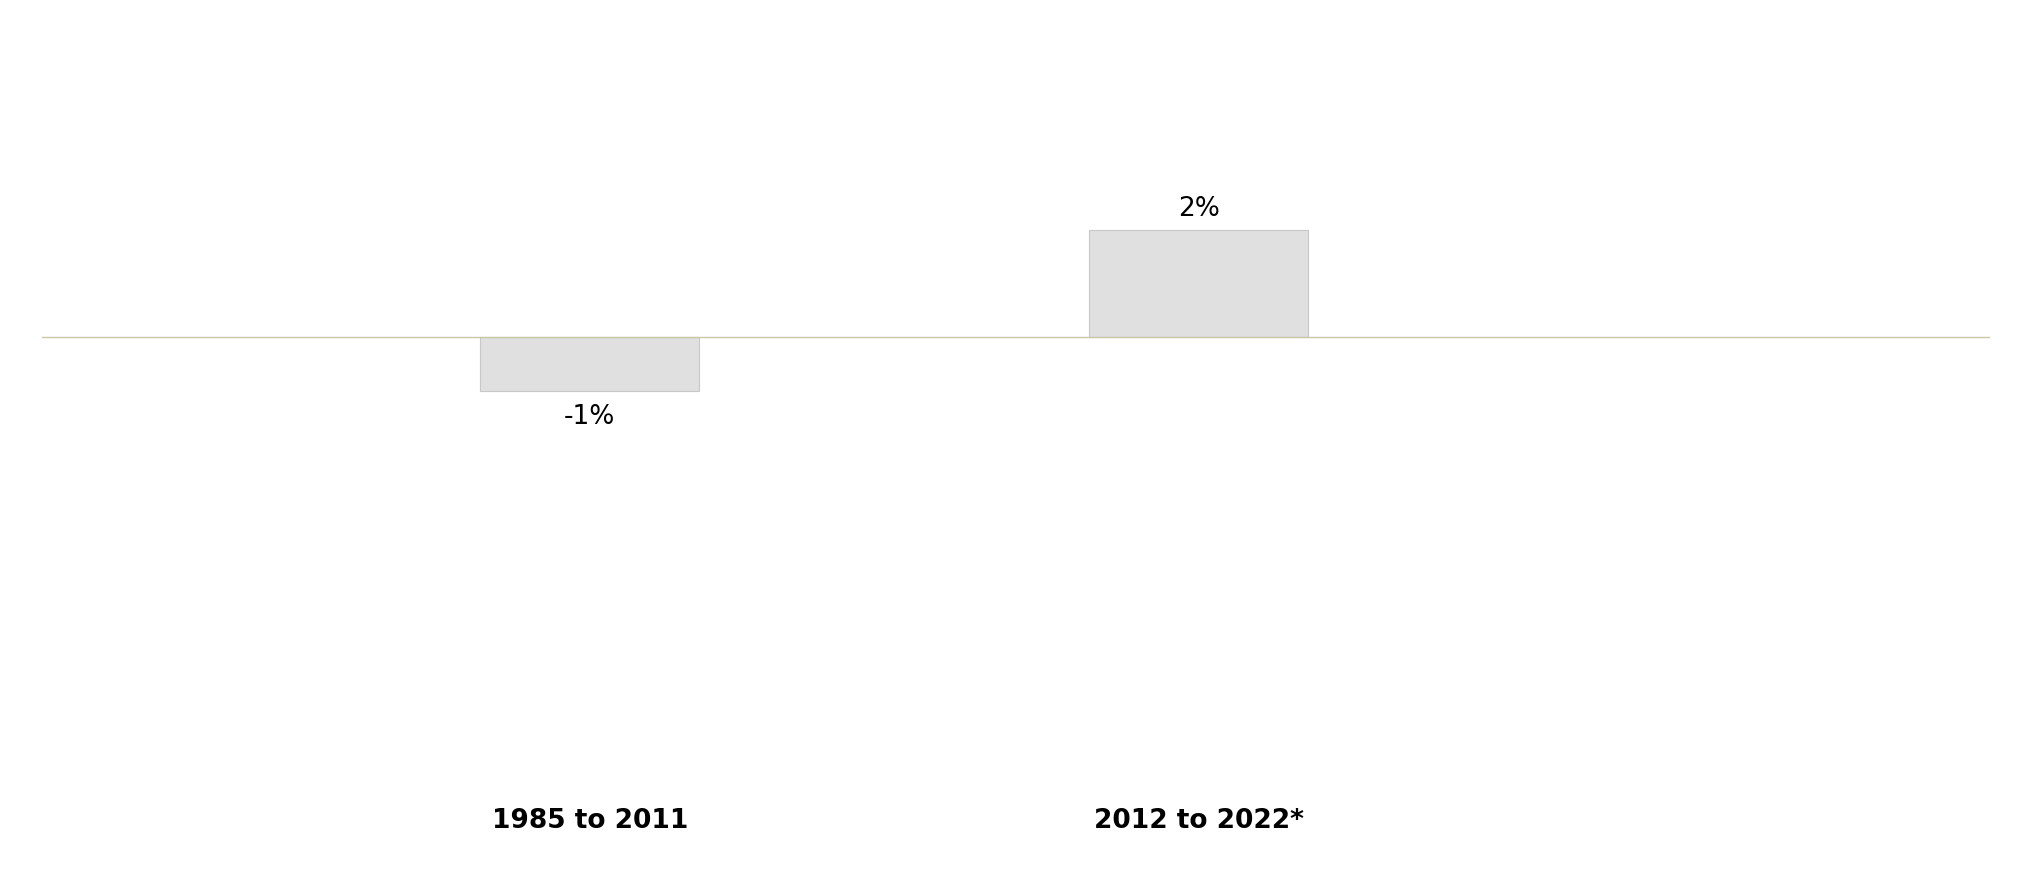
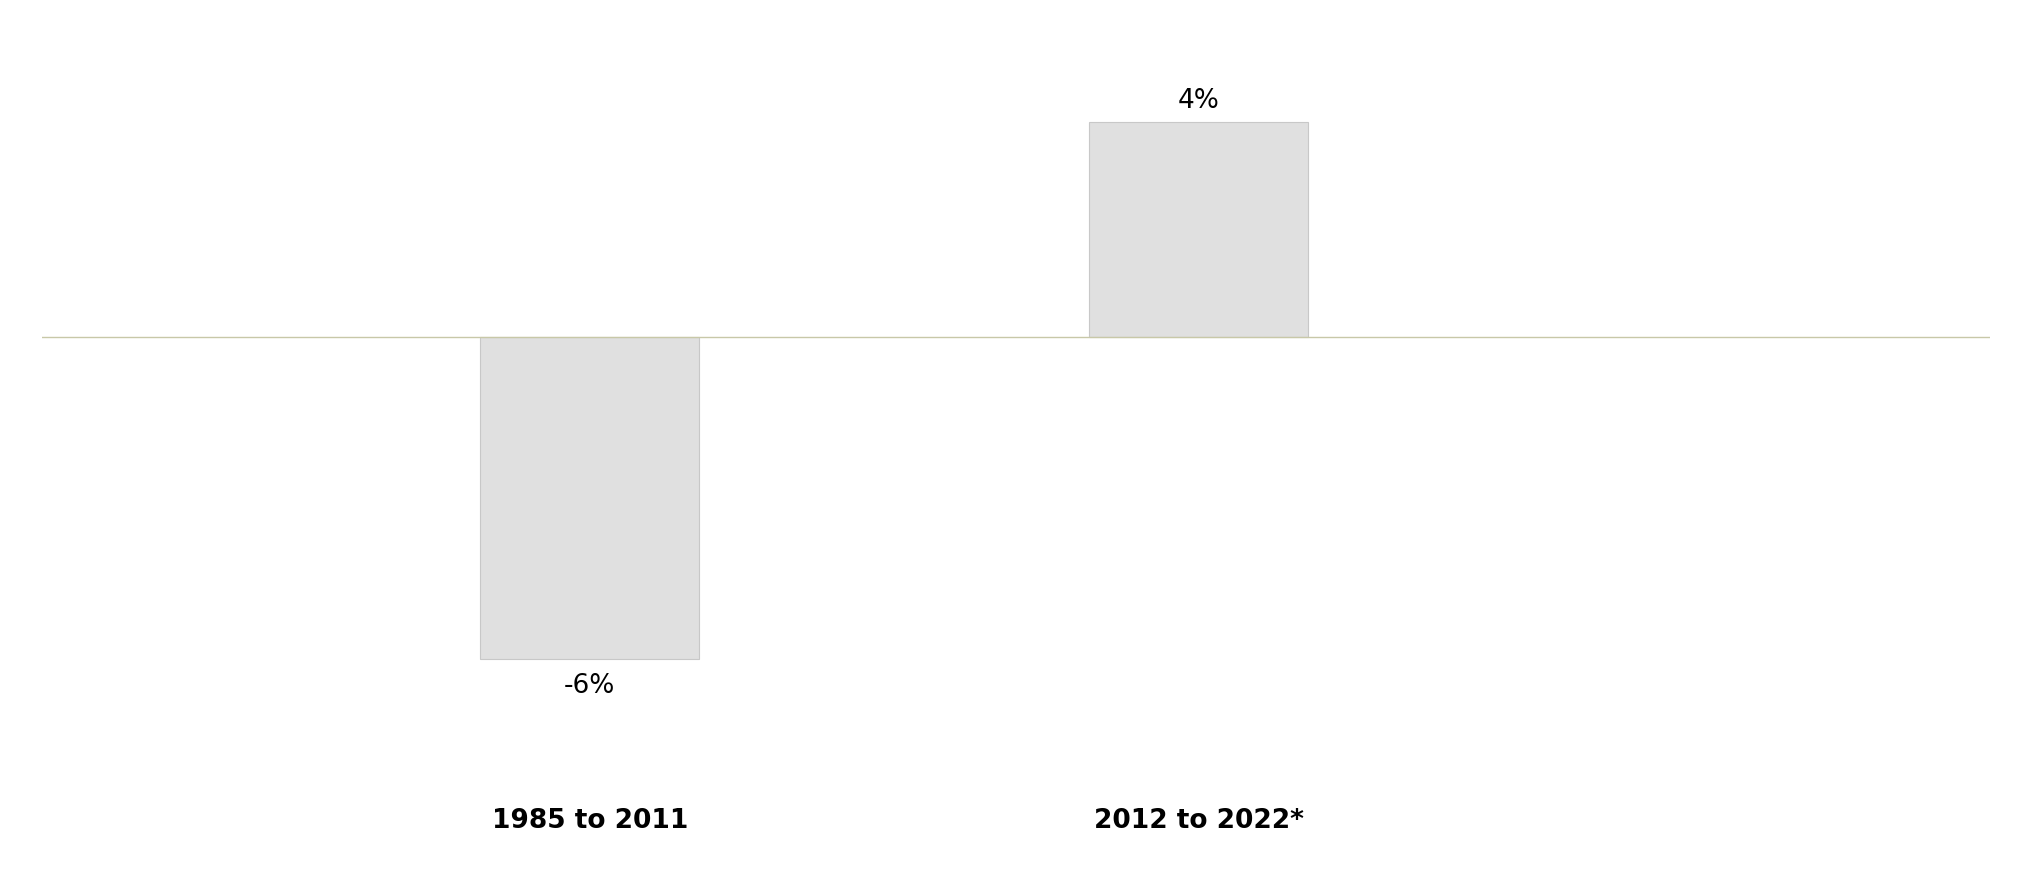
1985 to 2011: -1% -> -6%
2012 to 2022*: 2% -> 4%
